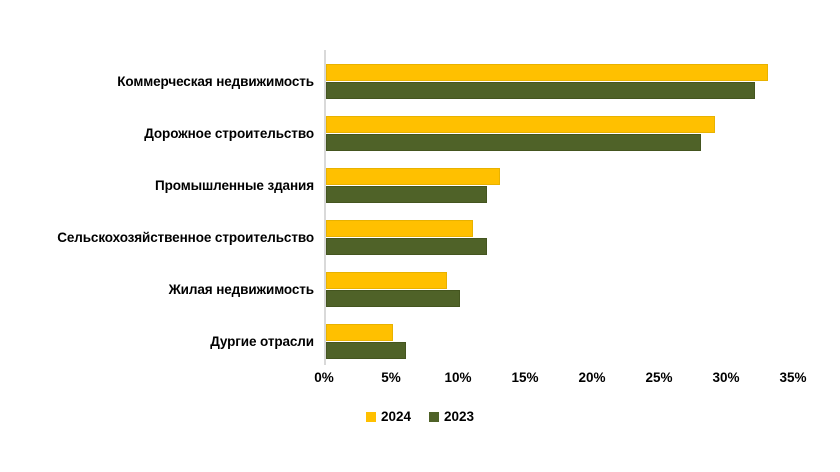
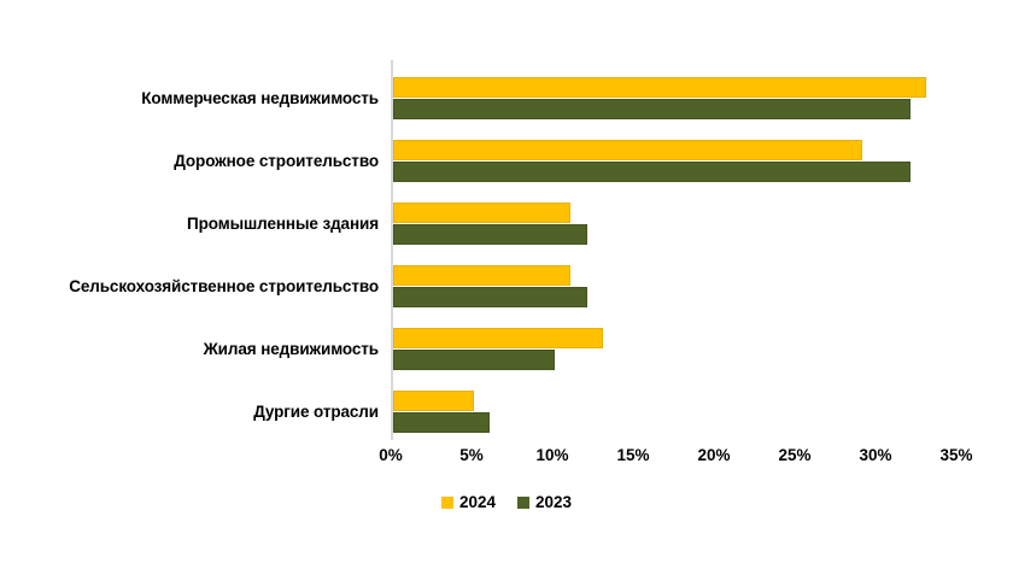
2023/Дорожное строительство: 28% -> 32%
2024/Промышленные здания: 13% -> 11%
2024/Жилая недвижимость: 9% -> 13%
